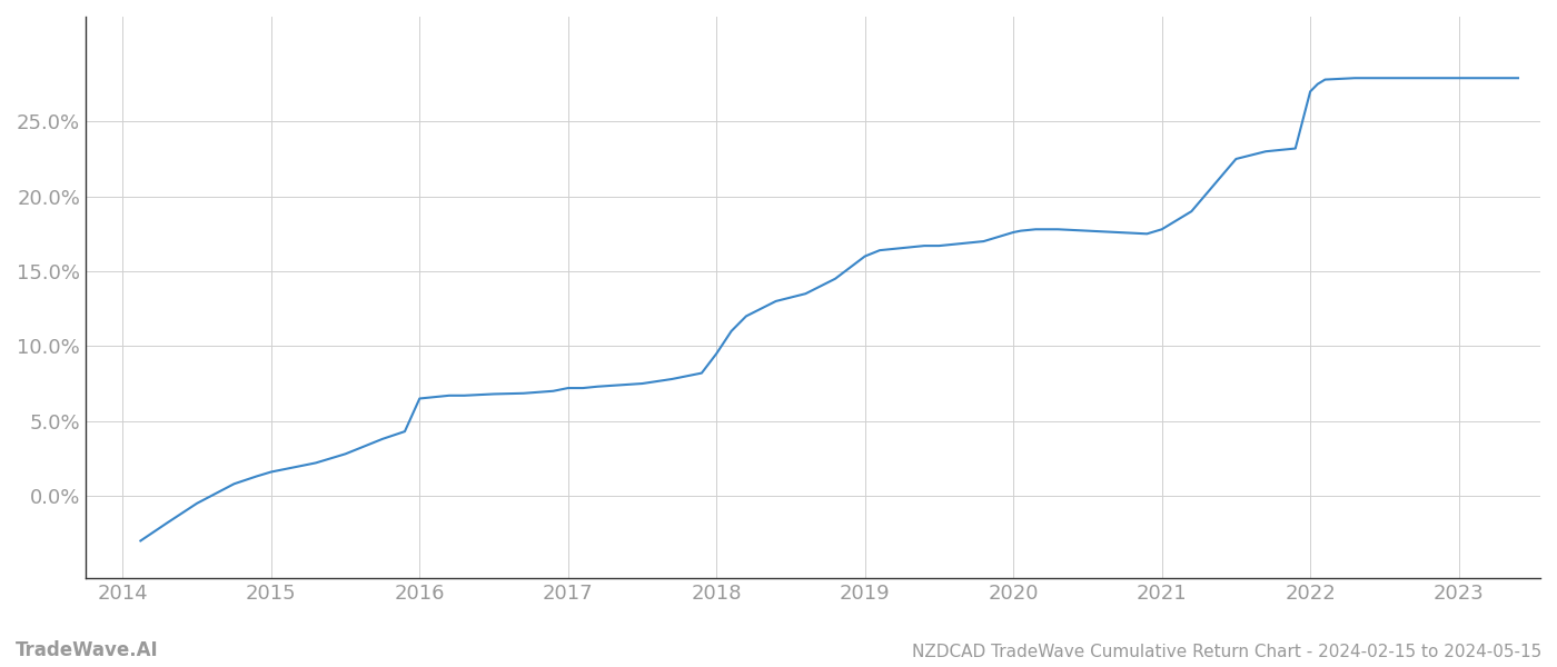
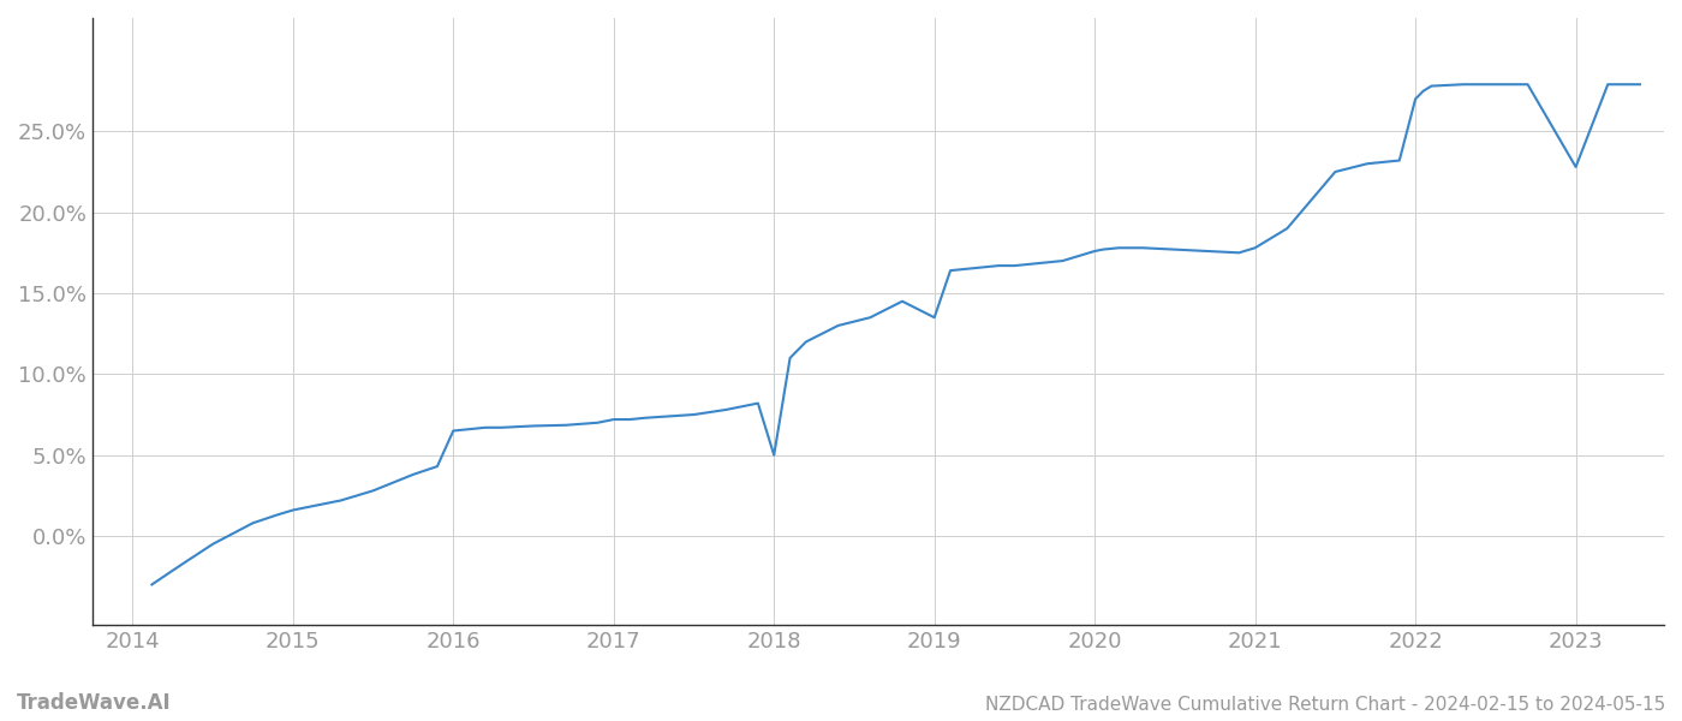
2018: 9.5% -> 5.0%
2019: 16.0% -> 13.5%
2023: 27.9% -> 22.8%
